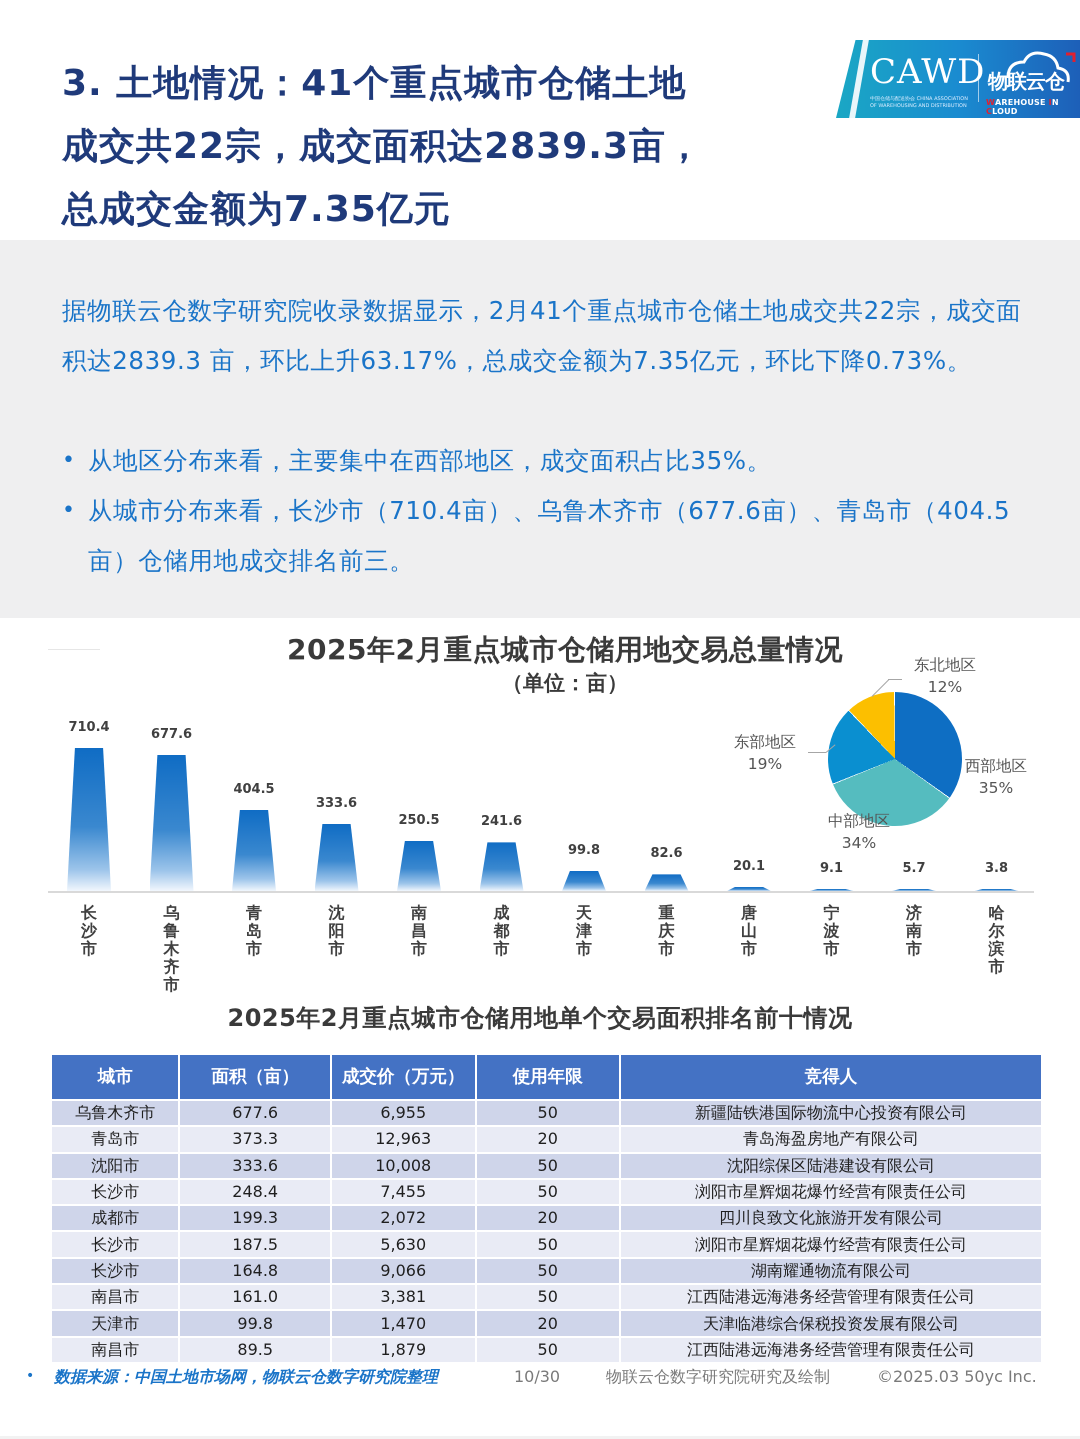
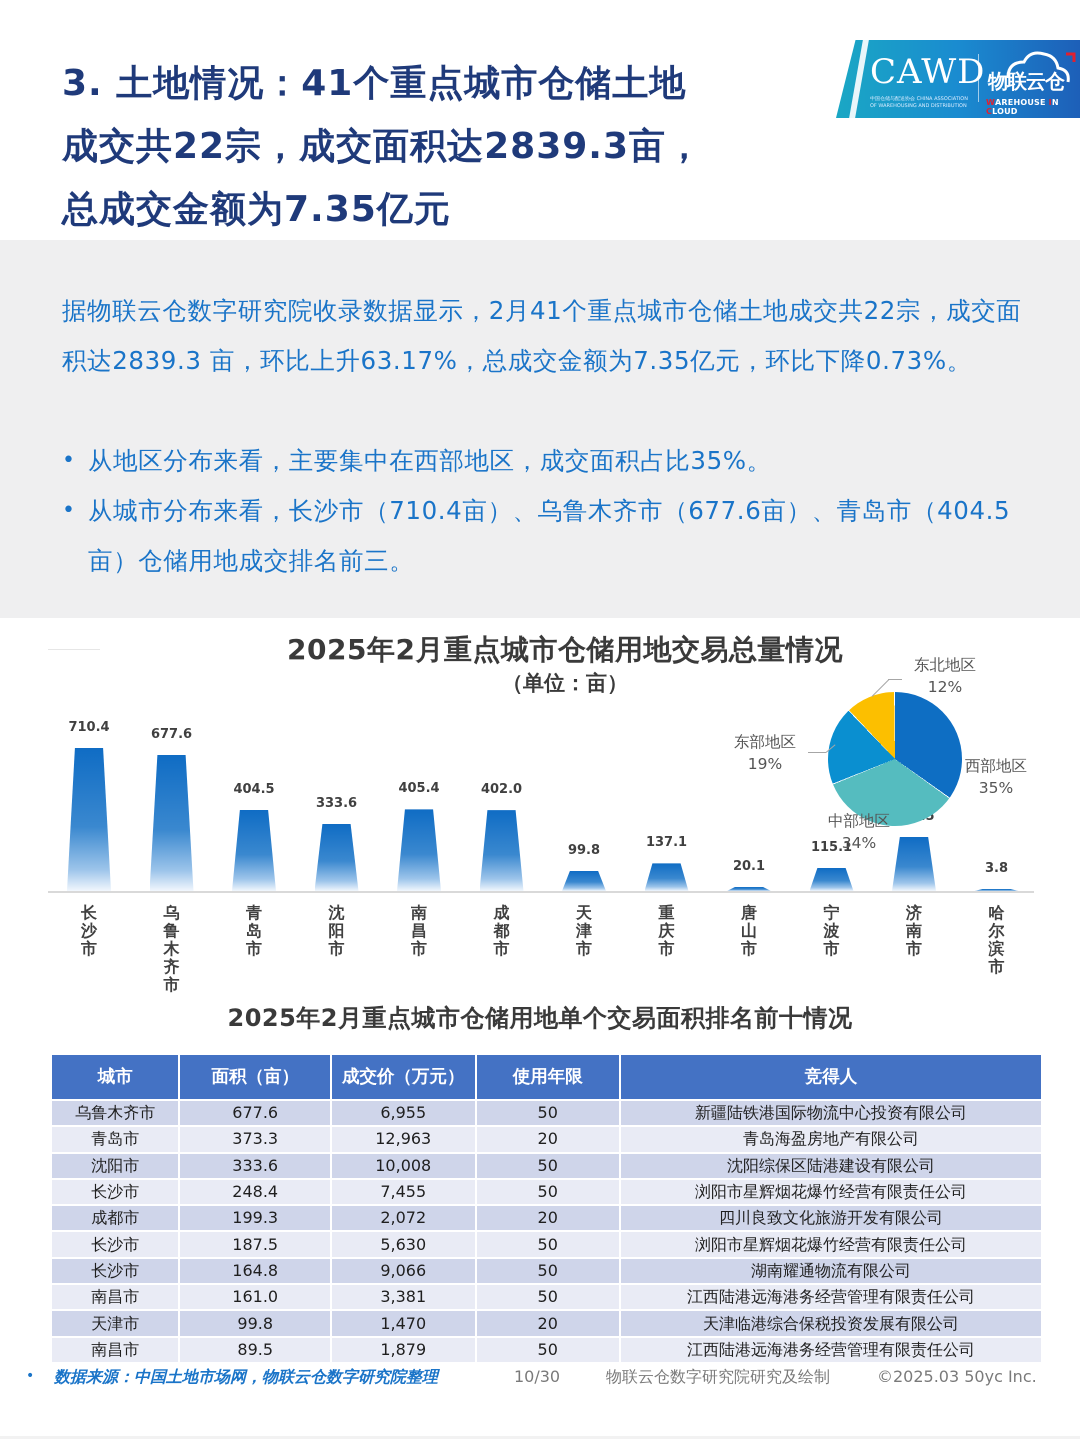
2025年2月重点城市仓储用地交易总量情况/南昌市: 250.5 -> 405.4
2025年2月重点城市仓储用地交易总量情况/成都市: 241.6 -> 402.0
2025年2月重点城市仓储用地交易总量情况/重庆市: 82.6 -> 137.1
2025年2月重点城市仓储用地交易总量情况/宁波市: 9.1 -> 115.1
2025年2月重点城市仓储用地交易总量情况/济南市: 5.7 -> 270.5
